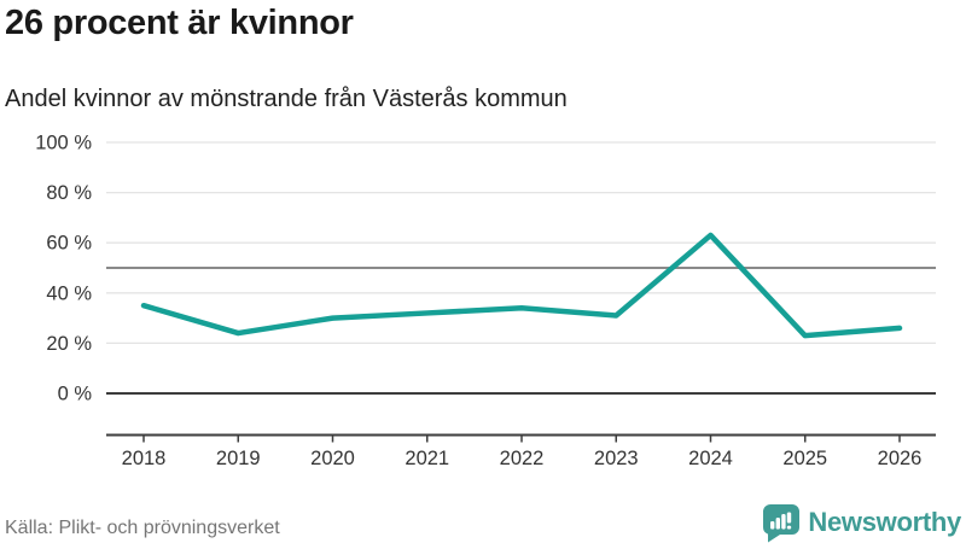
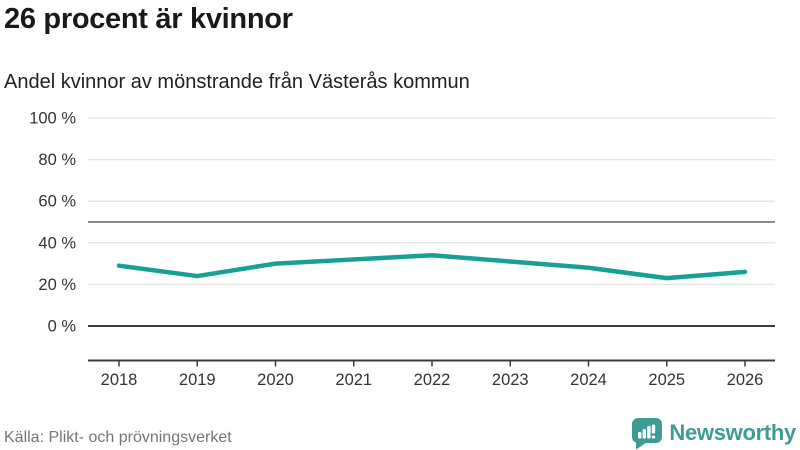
2018: 35% -> 29%
2024: 63% -> 28%
